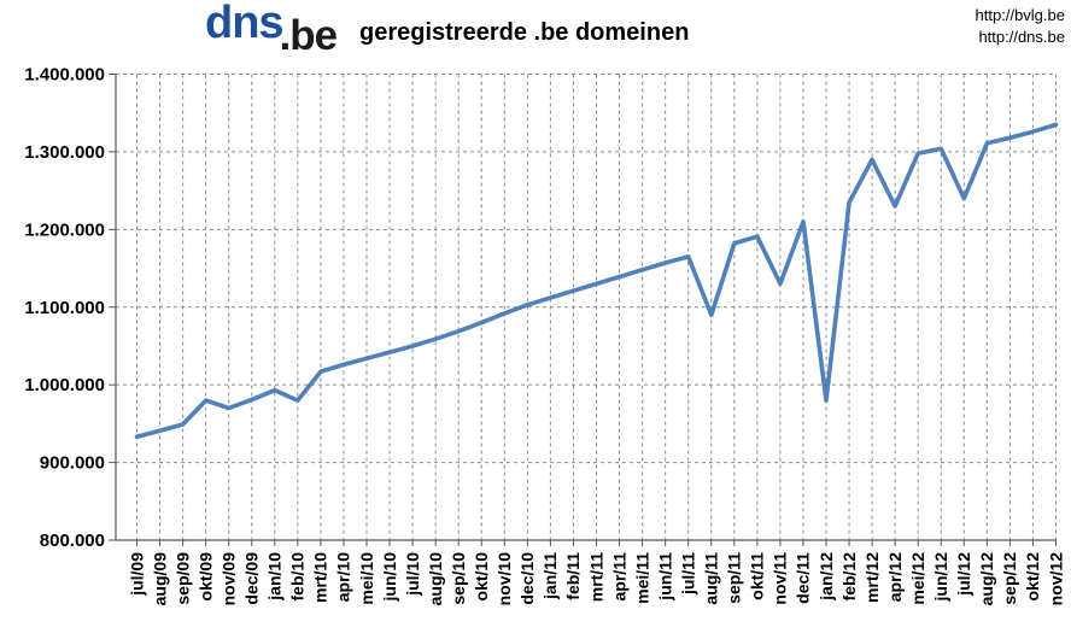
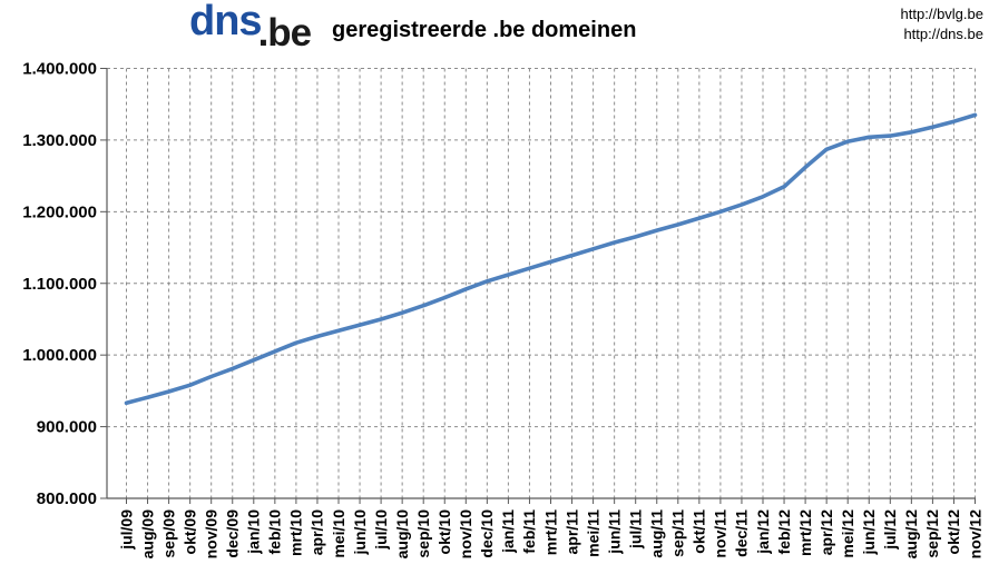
okt/09: 980000 -> 960000
feb/10: 980000 -> 1000000
aug/11: 1090000 -> 1170000
nov/11: 1130000 -> 1200000
jan/12: 980000 -> 1220000
mrt/12: 1290000 -> 1260000
apr/12: 1230000 -> 1290000
jul/12: 1240000 -> 1310000
